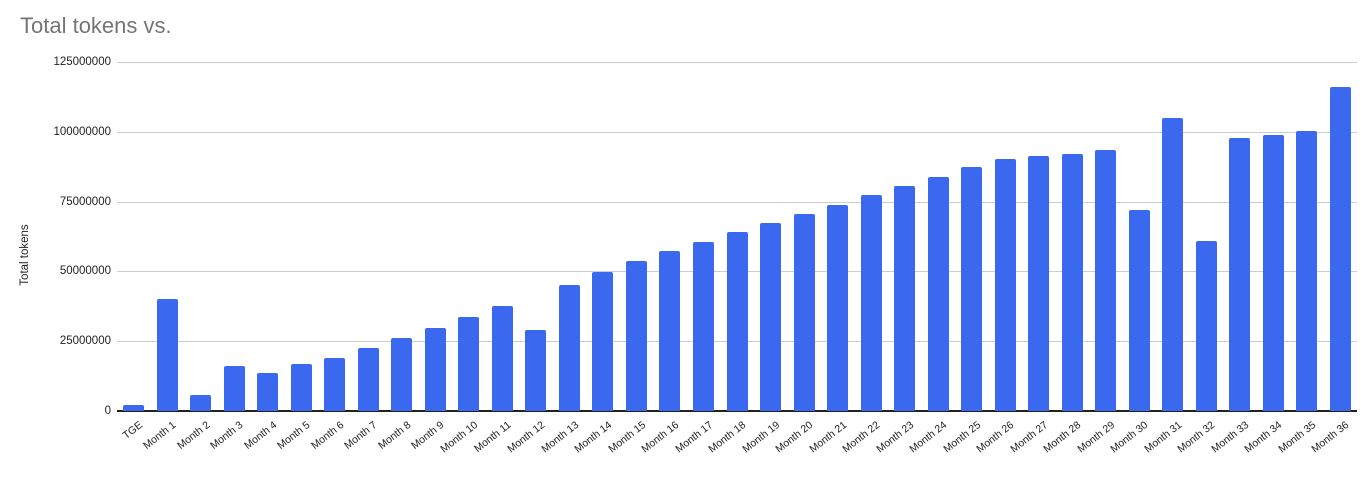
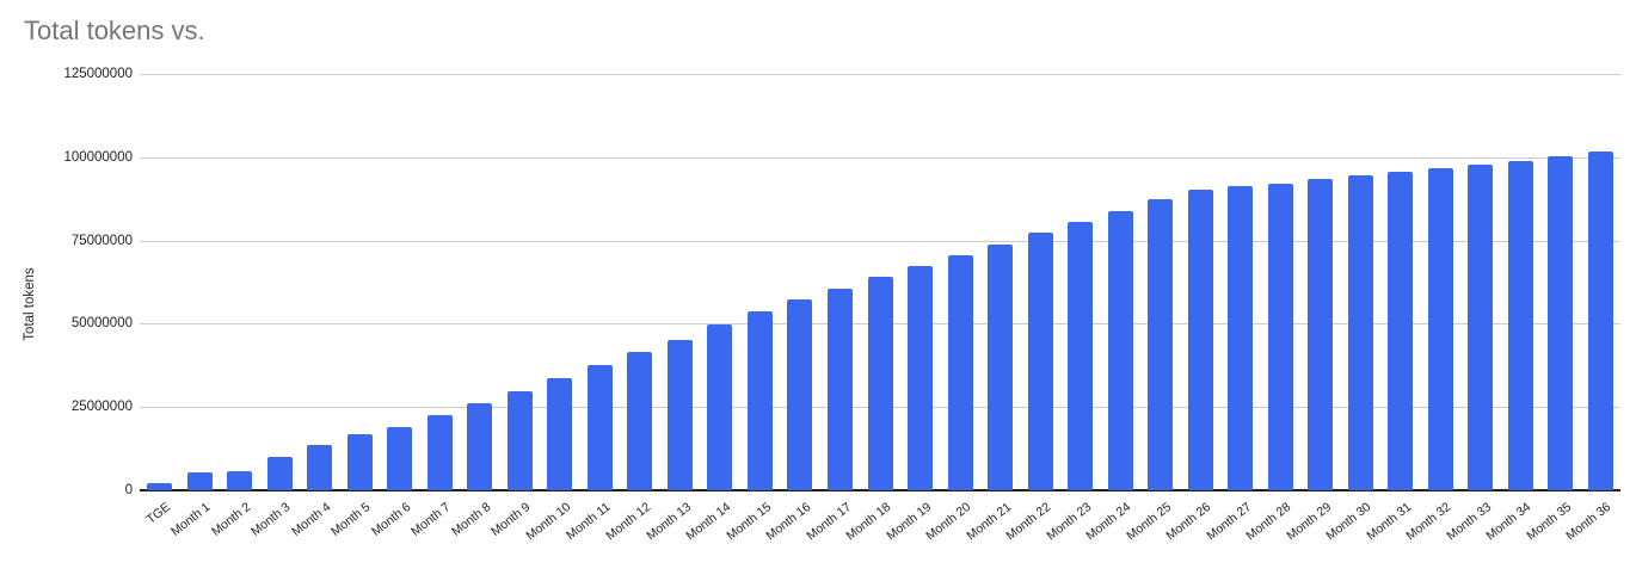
Month 1: 40000000 -> 5000000
Month 3: 16000000 -> 10000000
Month 12: 29000000 -> 42000000
Month 30: 72000000 -> 95000000
Month 31: 105000000 -> 96000000
Month 32: 61000000 -> 97000000
Month 36: 116000000 -> 102000000
